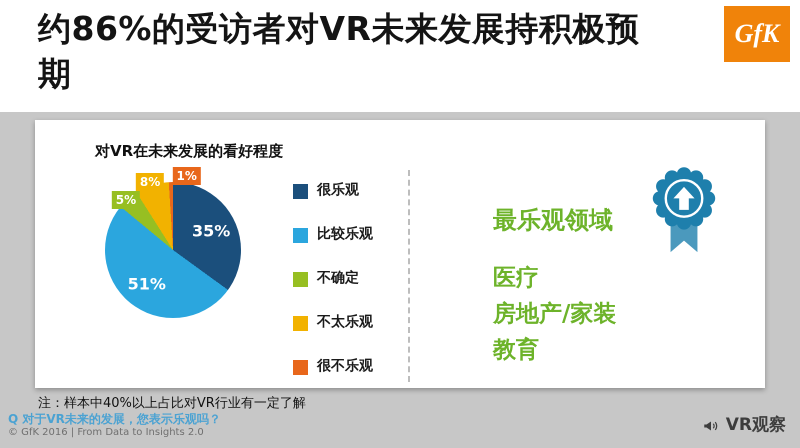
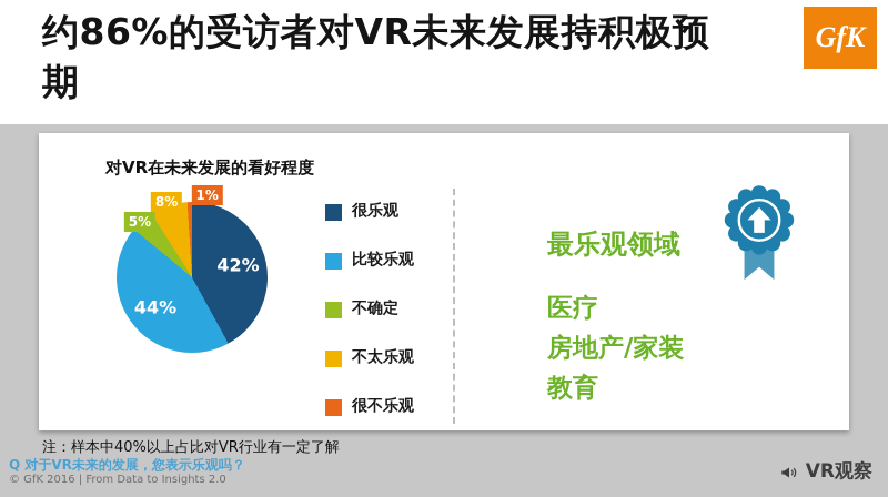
很乐观: 35% -> 42%
比较乐观: 51% -> 44%
